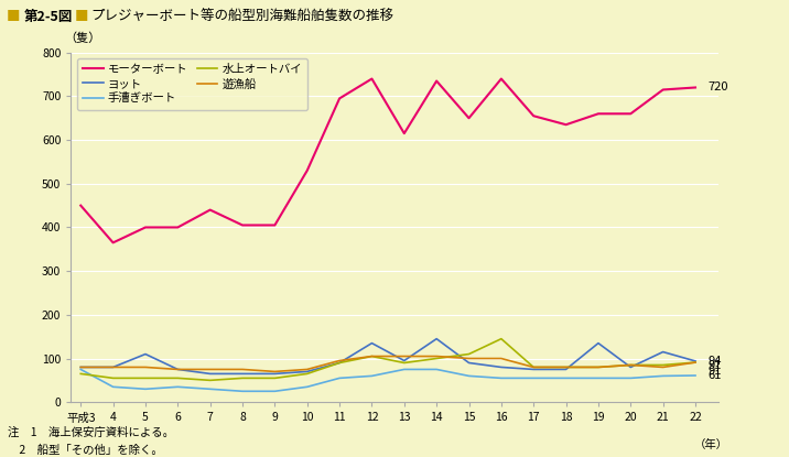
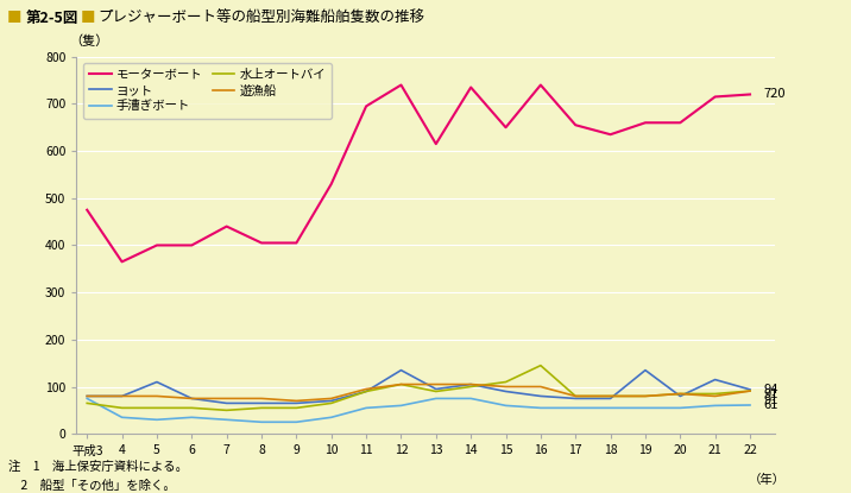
モーターボート/平成3: 450 -> 475
ヨット/14: 145 -> 105
